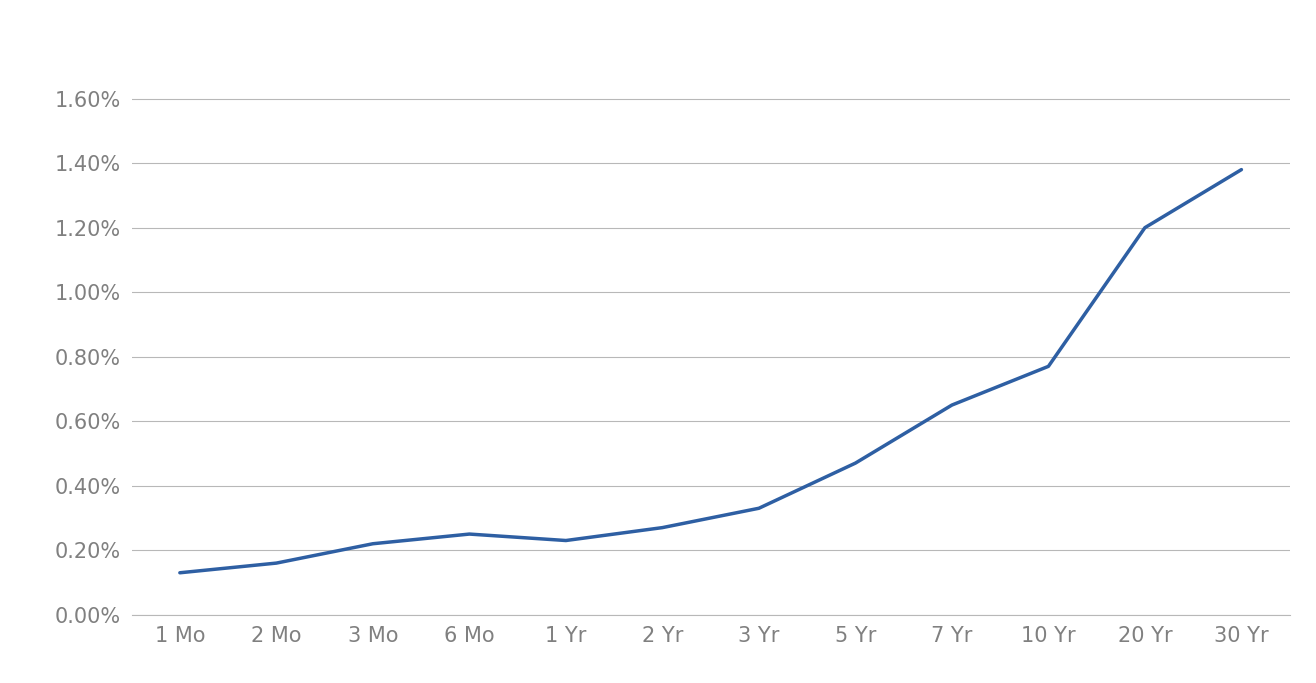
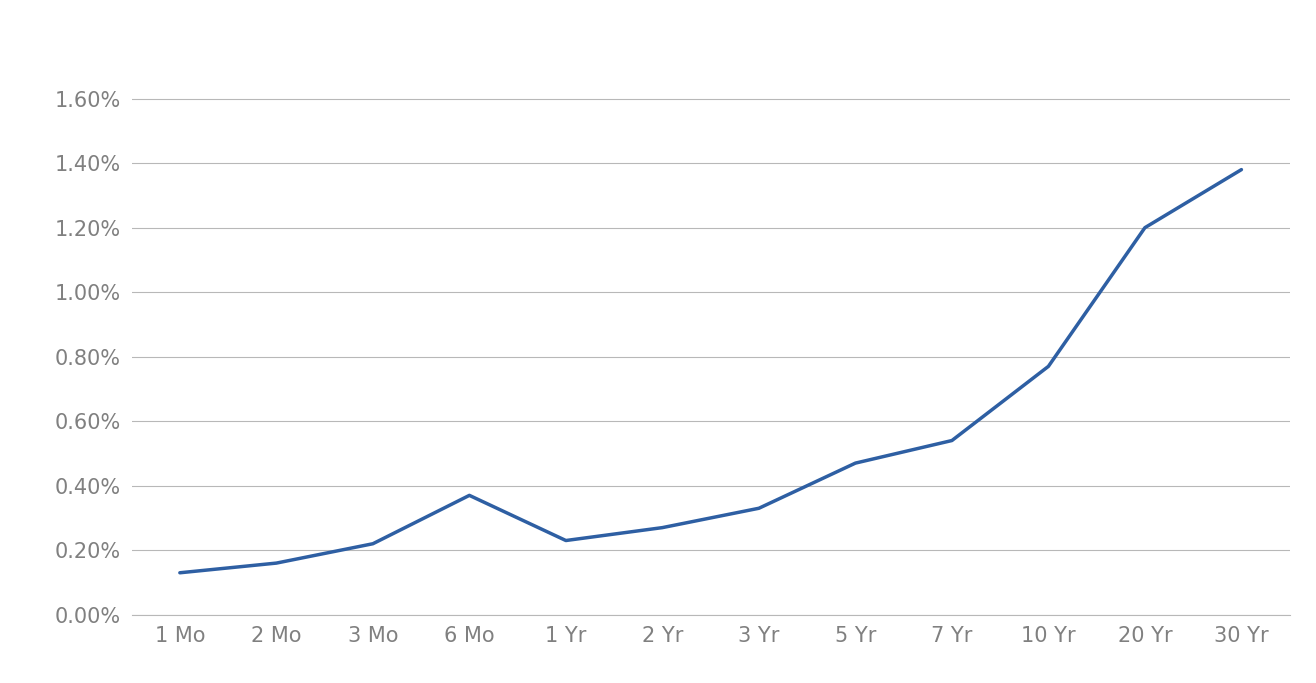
6 Mo: 0.25% -> 0.37%
7 Yr: 0.65% -> 0.54%
